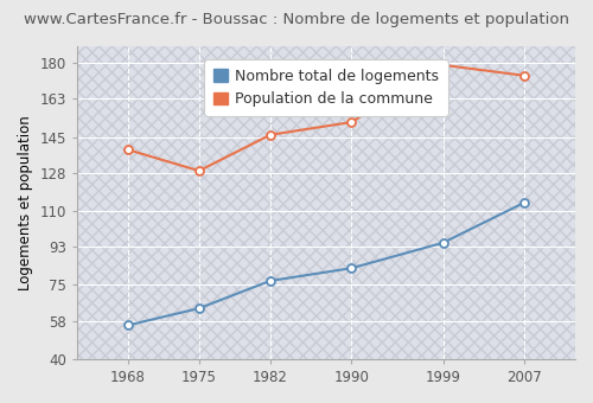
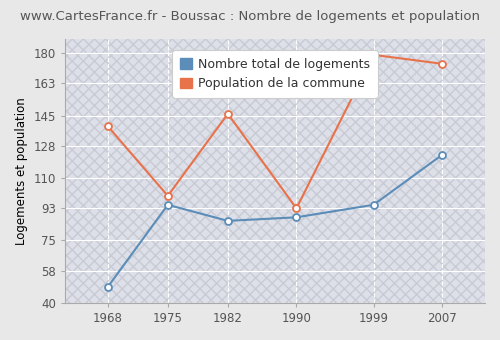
Nombre total de logements/1968: 56 -> 49
Nombre total de logements/1975: 64 -> 95
Population de la commune/1975: 129 -> 100
Nombre total de logements/1982: 77 -> 86
Nombre total de logements/1990: 83 -> 88
Population de la commune/1990: 152 -> 93
Nombre total de logements/2007: 114 -> 123
